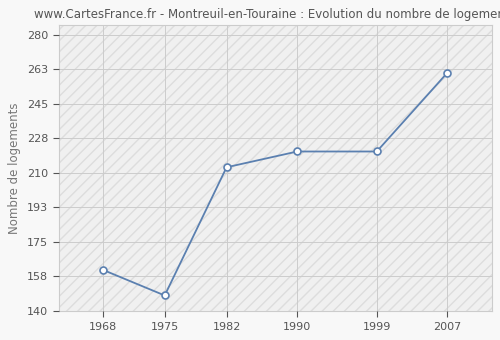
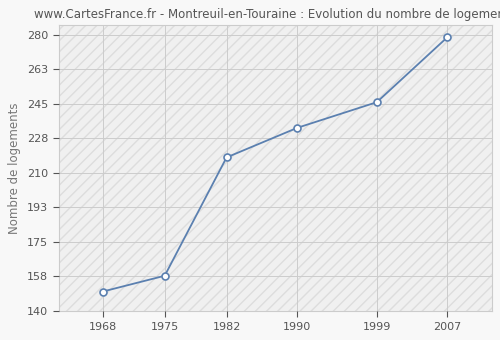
1968: 161 -> 150
1975: 148 -> 158
1982: 213 -> 218
1990: 221 -> 233
1999: 221 -> 246
2007: 261 -> 279
